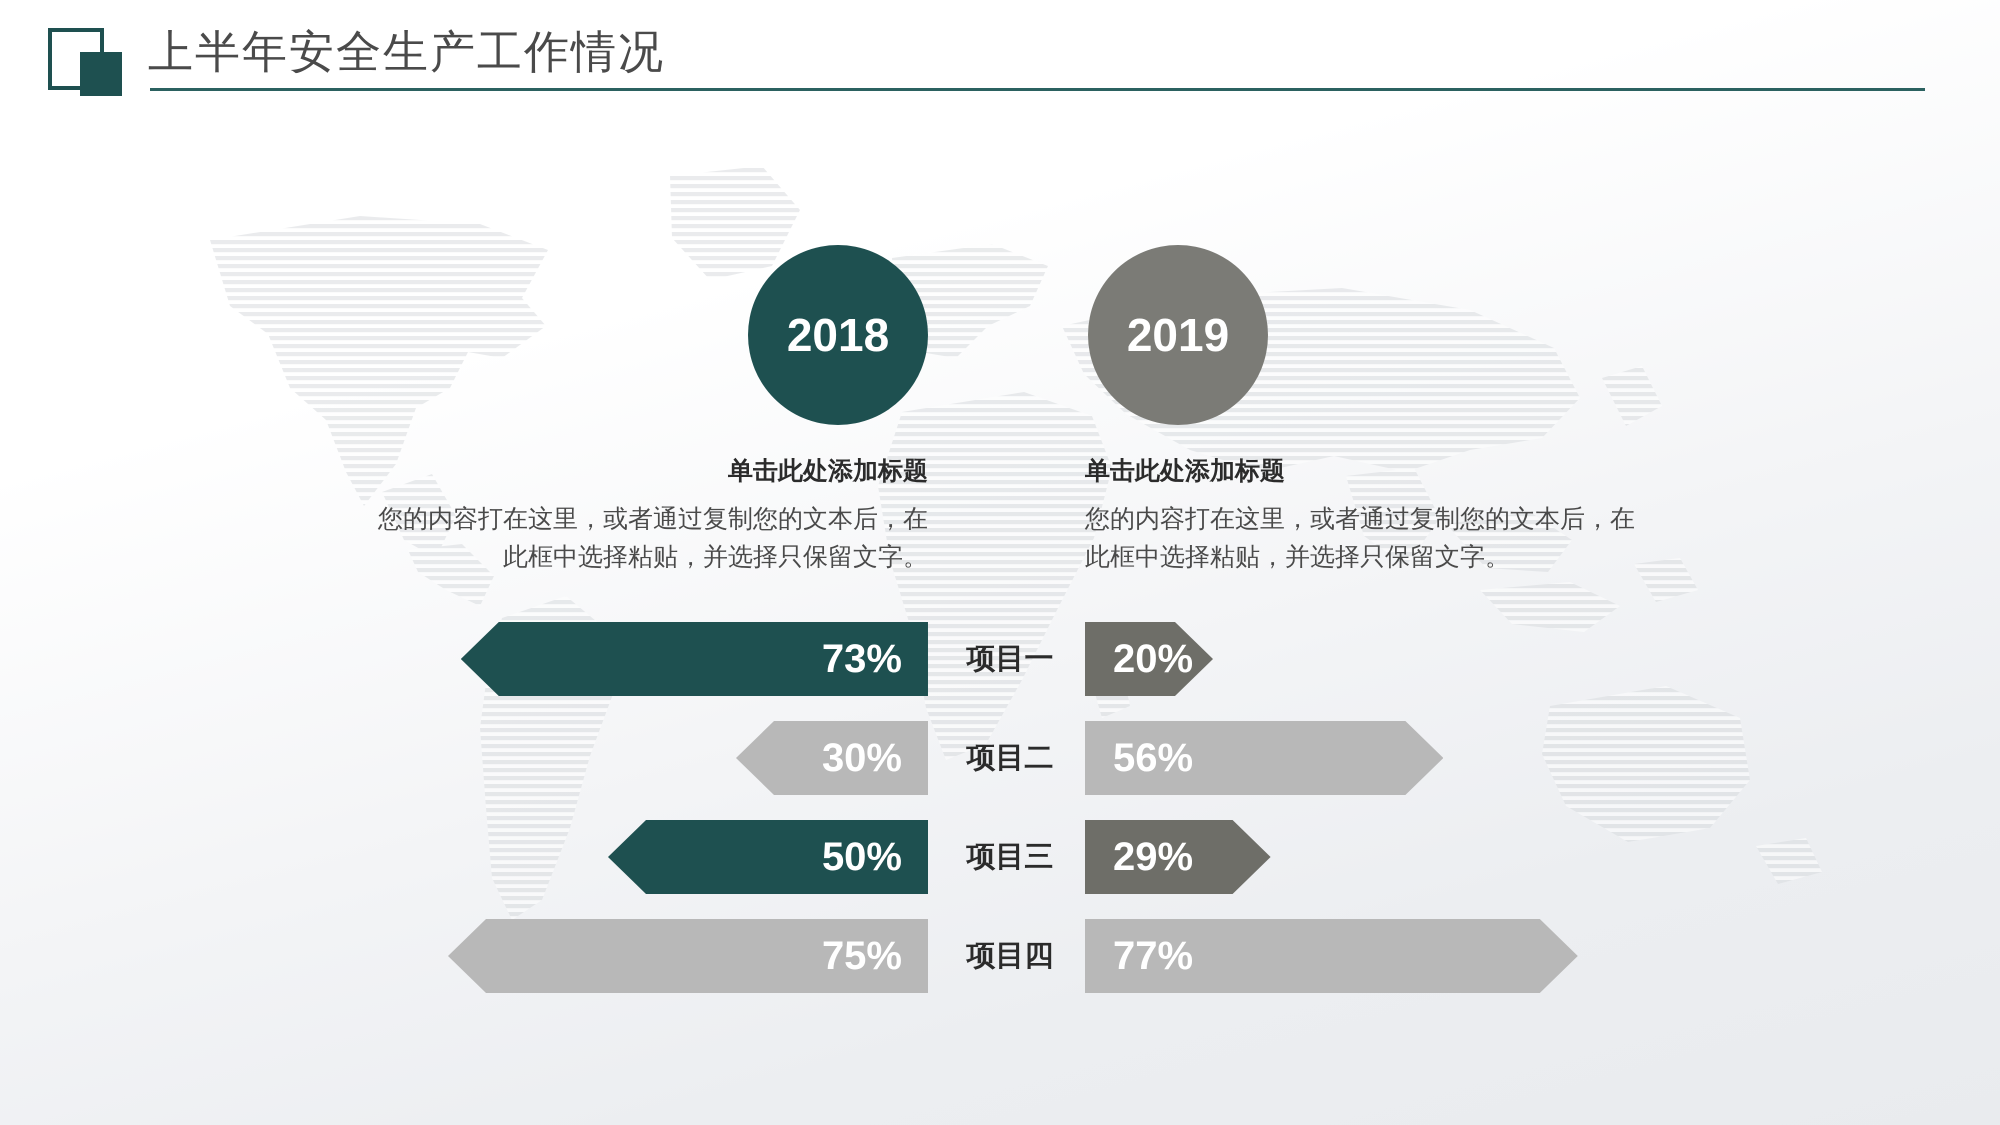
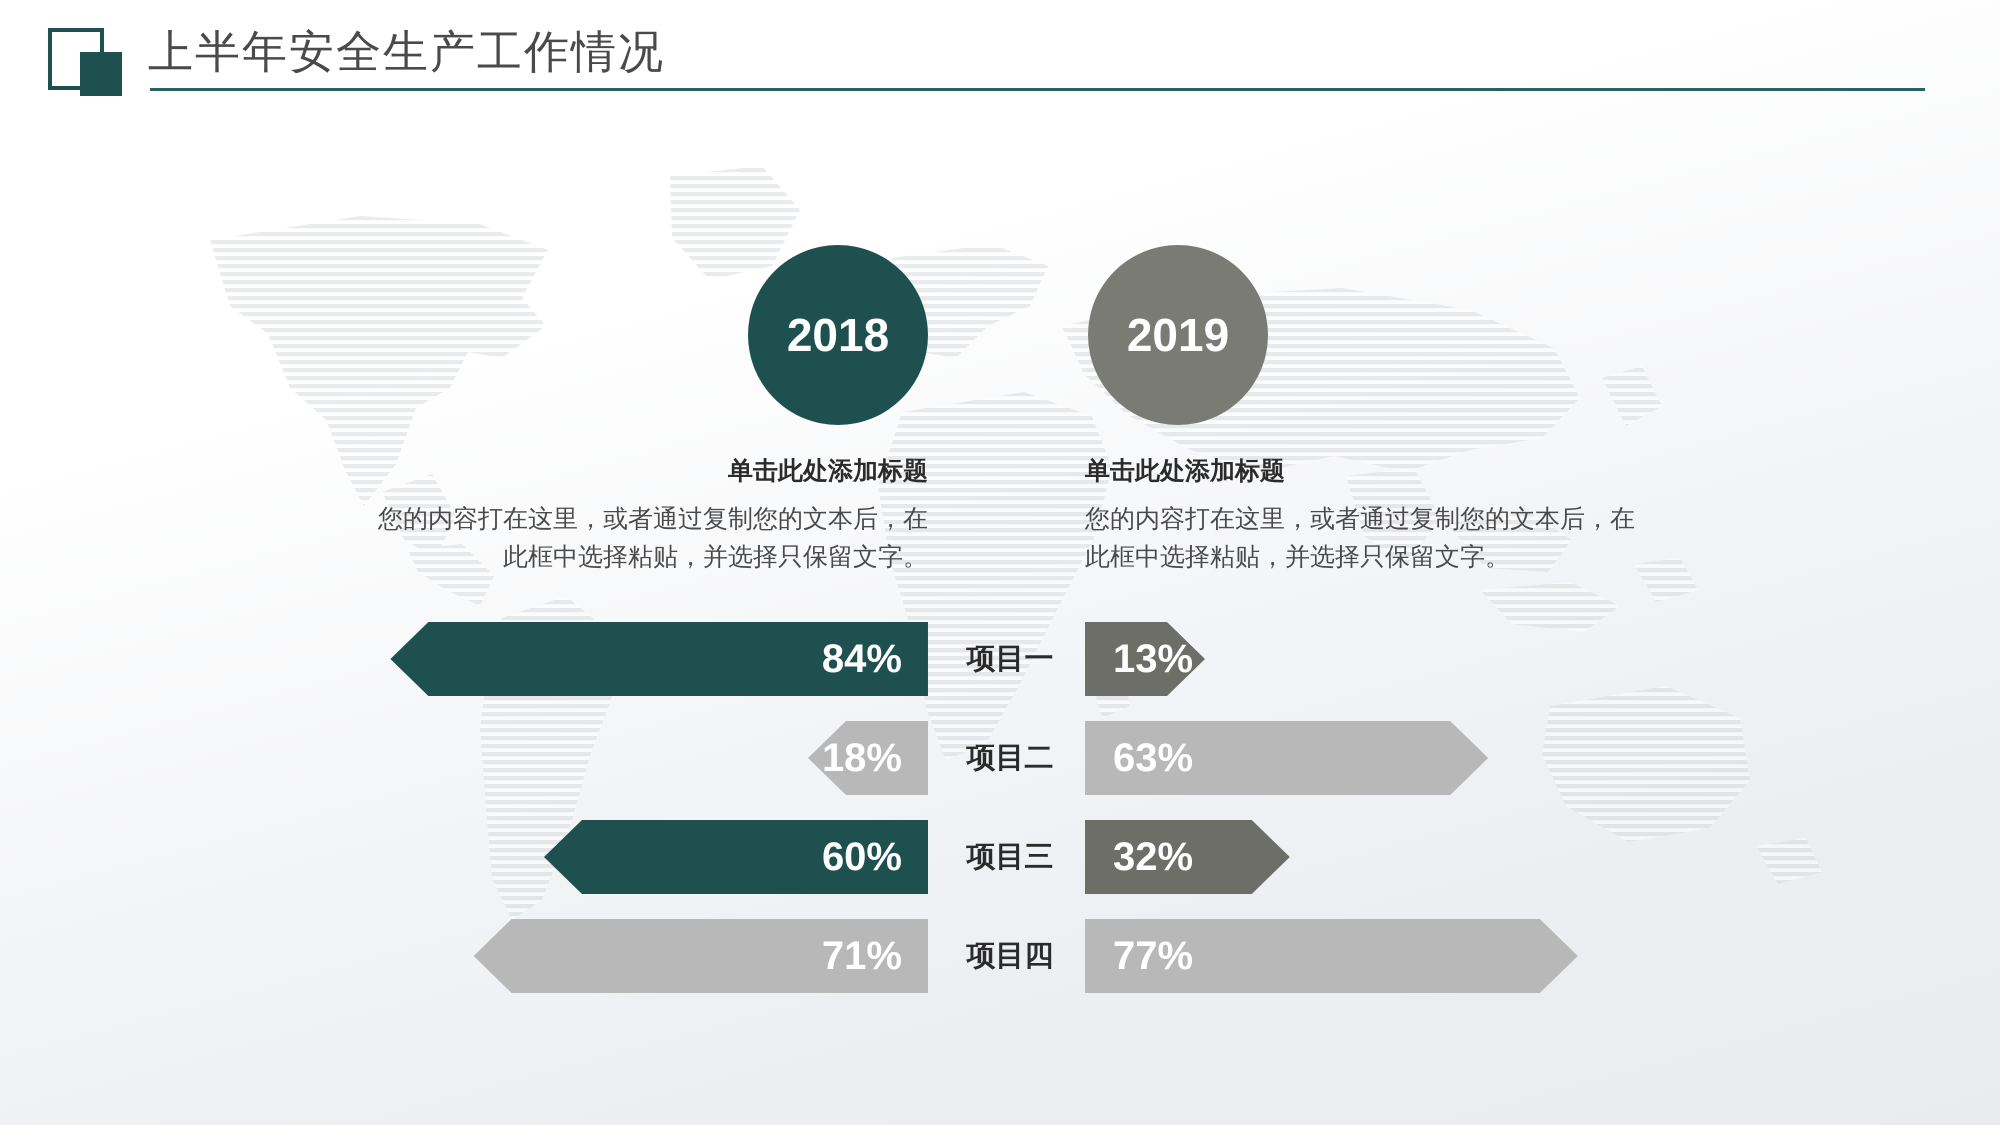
2018/项目一: 73% -> 84%
2019/项目一: 20% -> 13%
2018/项目二: 30% -> 18%
2019/项目二: 56% -> 63%
2018/项目三: 50% -> 60%
2019/项目三: 29% -> 32%
2018/项目四: 75% -> 71%
